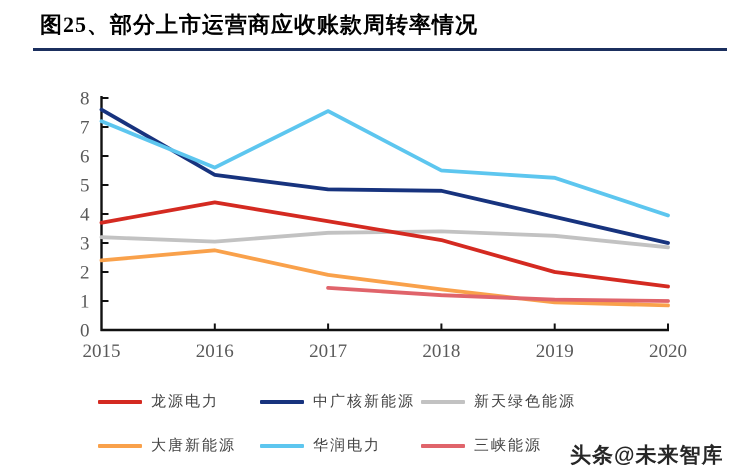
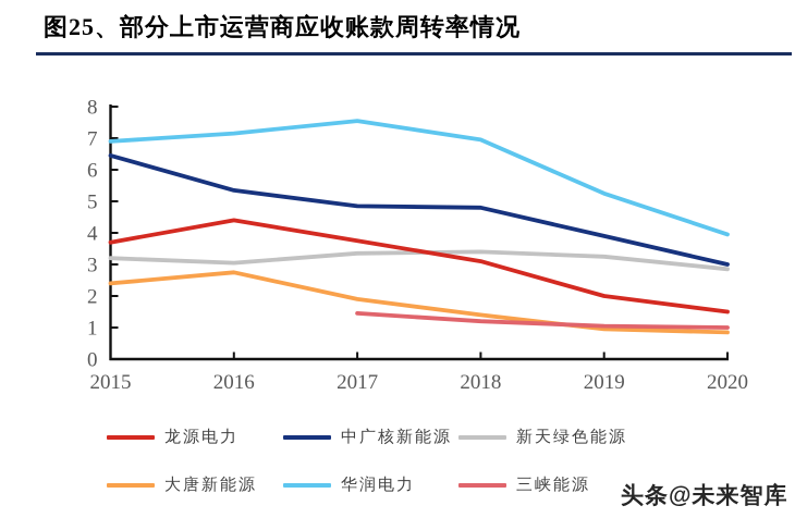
中广核新能源/2015: 7.6 -> 6.5
华润电力/2015: 7.2 -> 6.9
华润电力/2016: 5.6 -> 7.2
华润电力/2018: 5.5 -> 7.0
